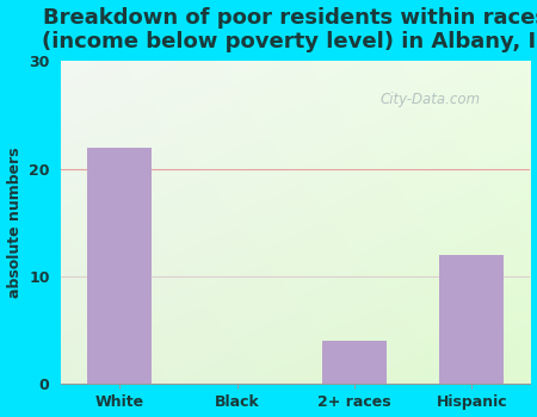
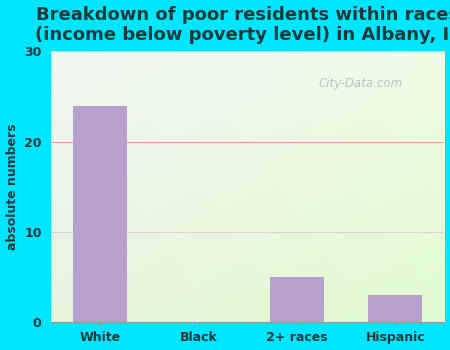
White: 22 -> 24
2+ races: 4 -> 5
Hispanic: 12 -> 3
